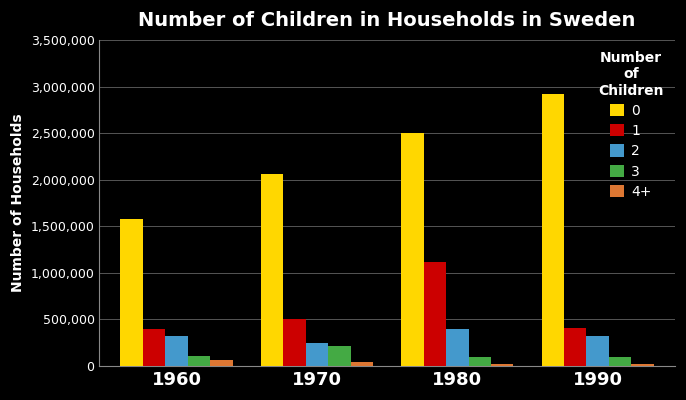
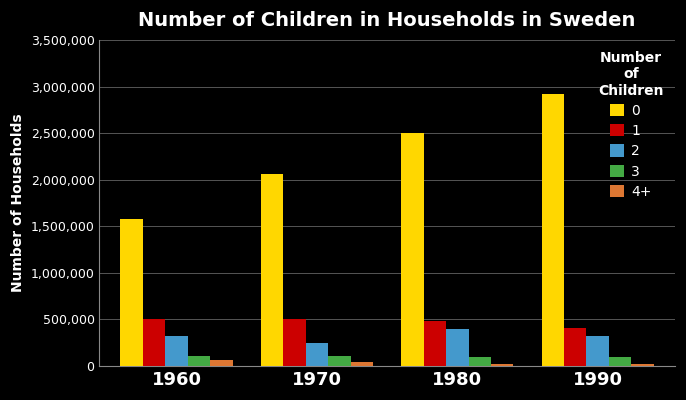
1/1960: 400,000 -> 510,000
3/1970: 220,000 -> 100,000
1/1980: 1,120,000 -> 480,000
